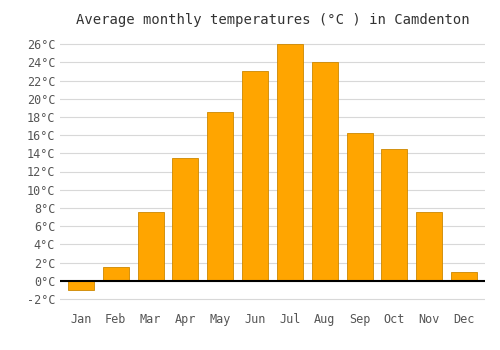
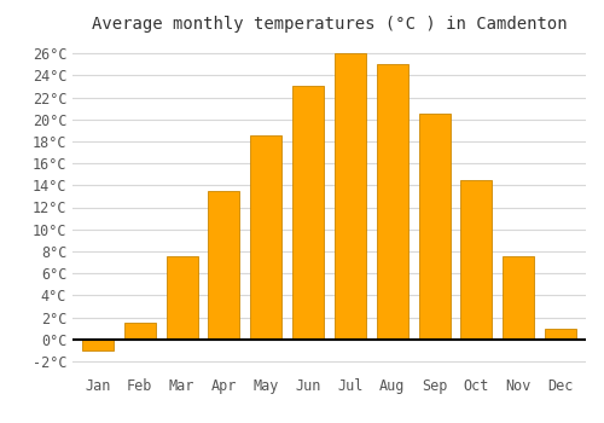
Aug: 24.0°C -> 25.0°C
Sep: 16.2°C -> 20.5°C
